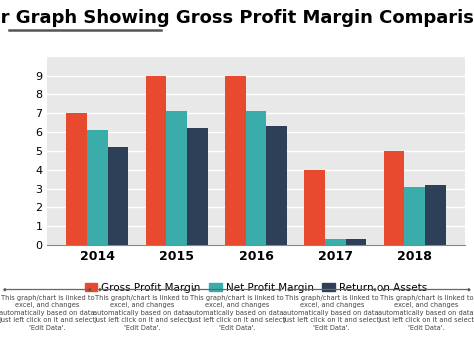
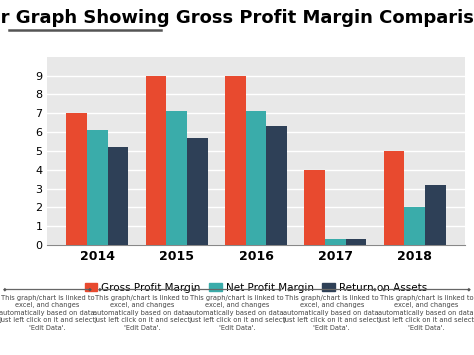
Return on Assets/2015: 6.2 -> 5.7
Net Profit Margin/2018: 3.1 -> 2.0
